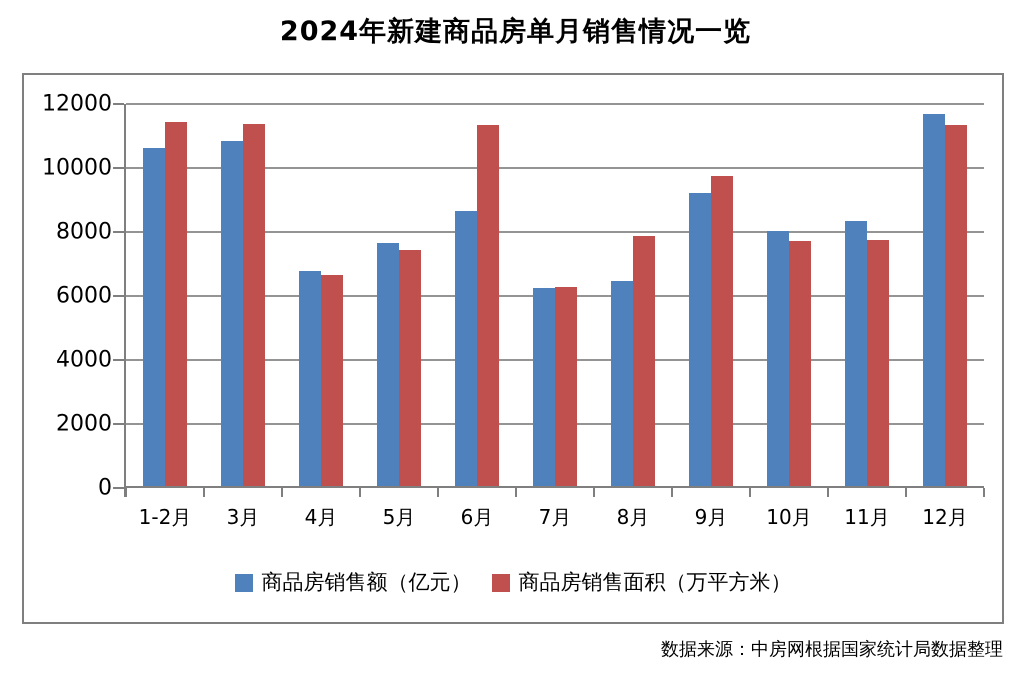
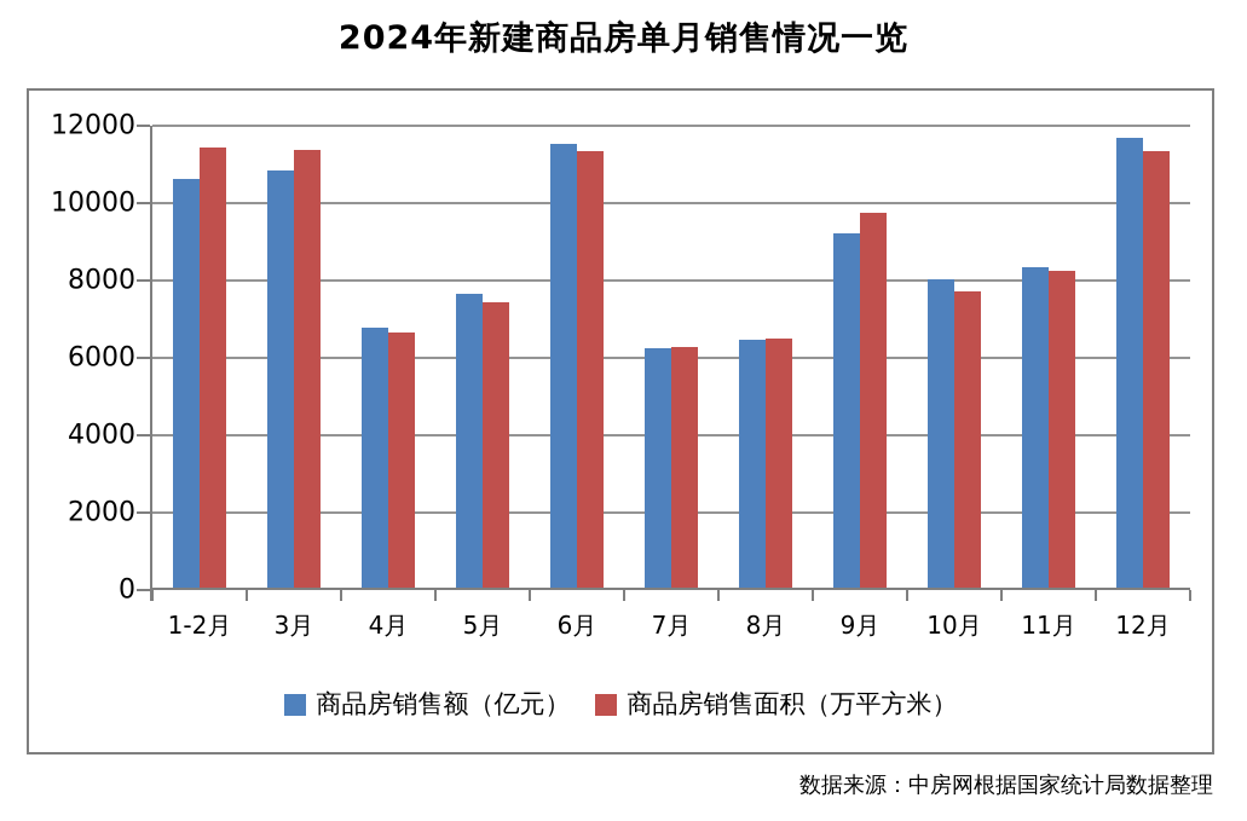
商品房销售额（亿元）/6月: 8600 -> 11500
商品房销售面积（万平方米）/8月: 7800 -> 6500
商品房销售面积（万平方米）/11月: 7700 -> 8200
